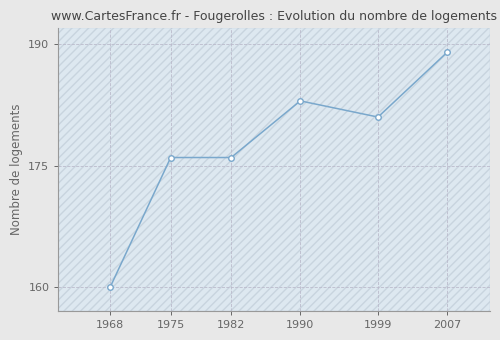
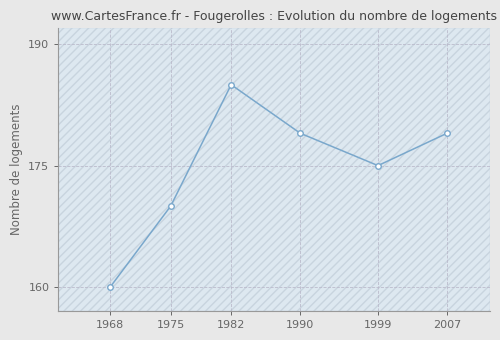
1975: 176 -> 170
1982: 176 -> 185
1990: 183 -> 179
1999: 181 -> 175
2007: 189 -> 179
